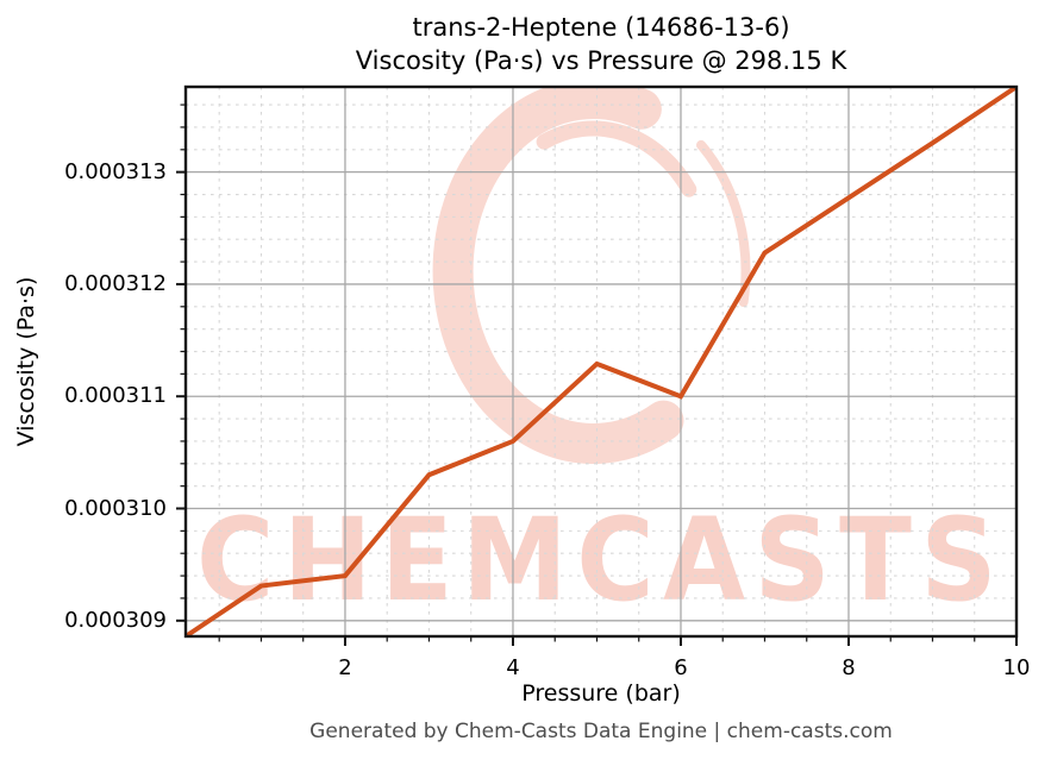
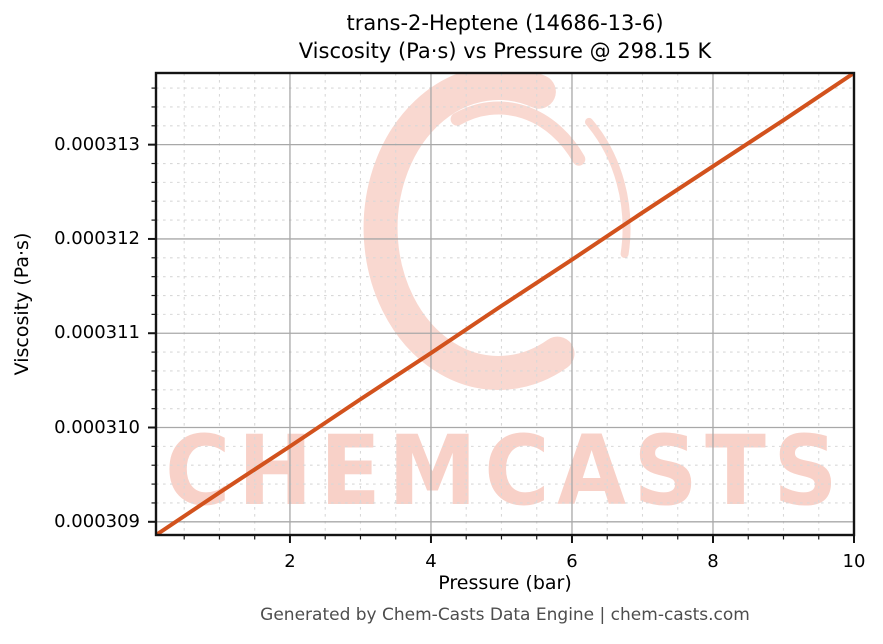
2: 0.0003094 -> 0.0003098
4: 0.0003106 -> 0.0003108
6: 0.0003110 -> 0.0003118
